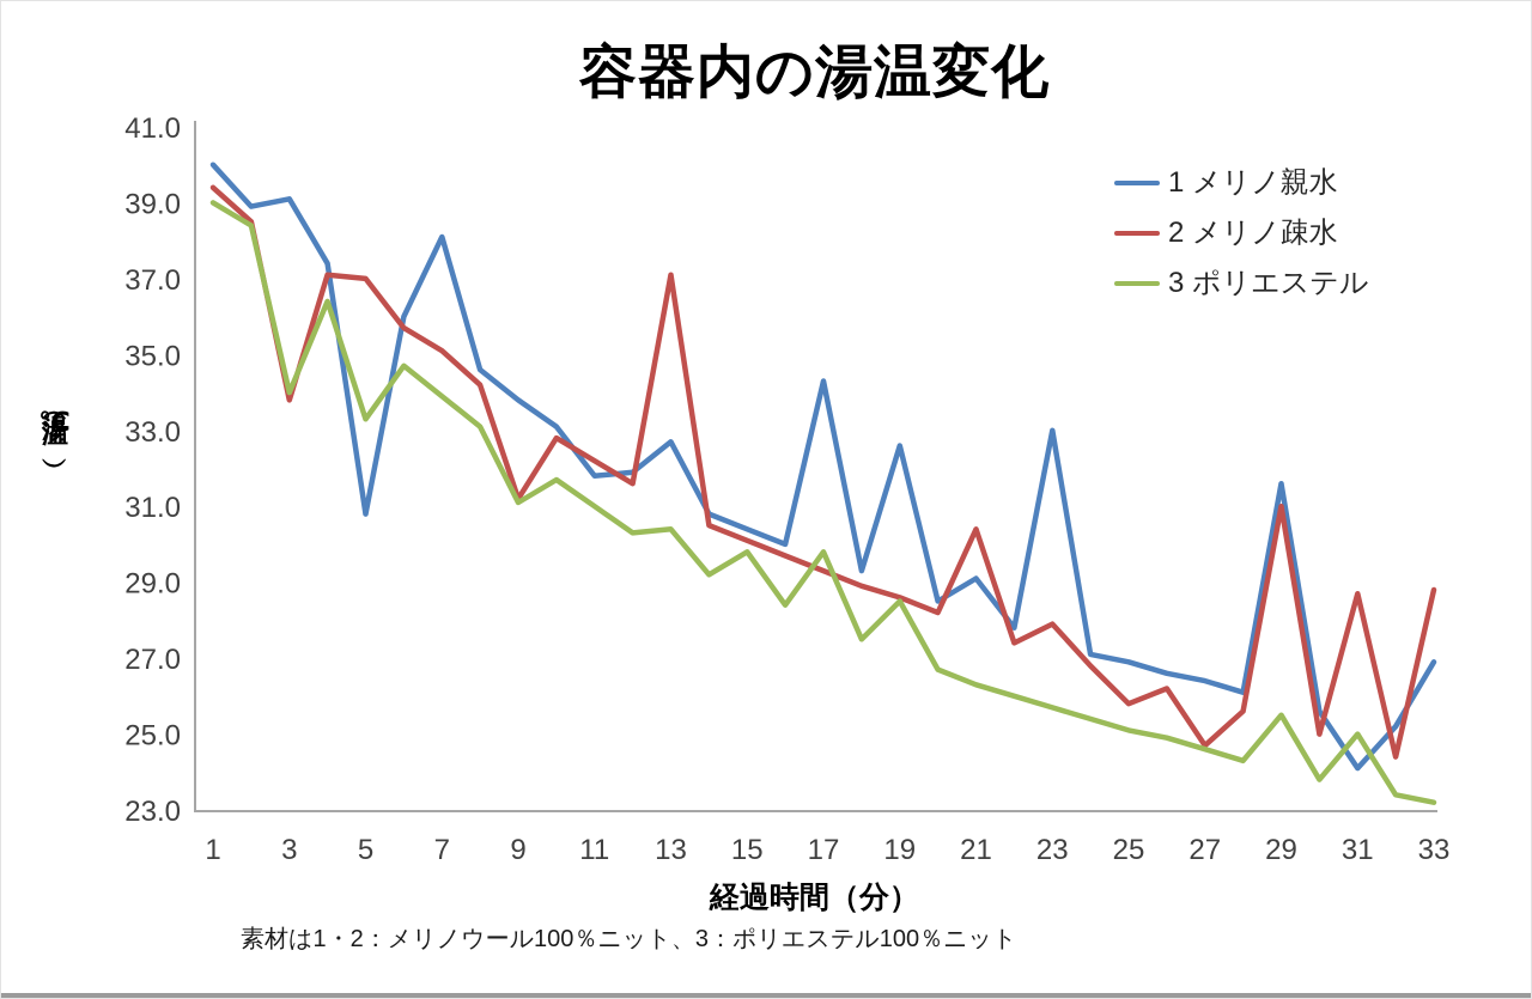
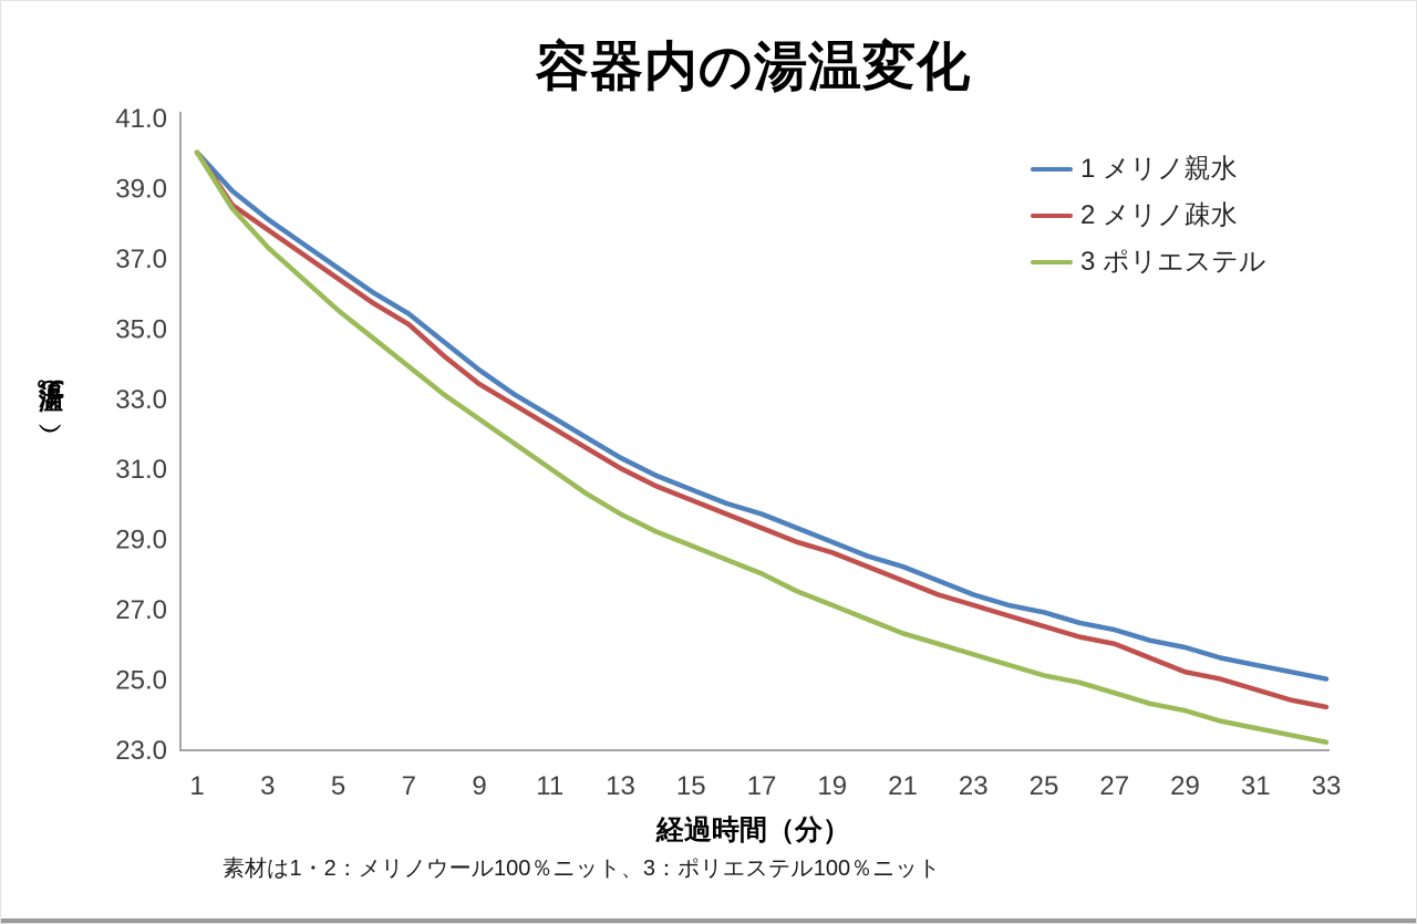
2 メリノ疎水/1: 39.4 -> 40.0
3 ポリエステル/1: 39.0 -> 40.0
1 メリノ親水/3: 39.1 -> 38.1
2 メリノ疎水/3: 33.8 -> 37.8
3 ポリエステル/3: 34.0 -> 37.3
1 メリノ親水/5: 30.8 -> 36.7
2 メリノ疎水/5: 37.0 -> 36.4
3 ポリエステル/5: 33.3 -> 35.5
1 メリノ親水/7: 38.1 -> 35.4
2 メリノ疎水/9: 31.2 -> 33.4
3 ポリエステル/9: 31.1 -> 32.4
1 メリノ親水/11: 31.8 -> 32.5
1 メリノ親水/13: 32.7 -> 31.3
2 メリノ疎水/13: 37.1 -> 31.0
3 ポリエステル/13: 30.4 -> 29.7
3 ポリエステル/15: 29.8 -> 28.8
1 メリノ親水/17: 34.3 -> 29.7
3 ポリエステル/17: 29.8 -> 28.0
1 メリノ親水/19: 32.6 -> 28.9
3 ポリエステル/19: 28.5 -> 27.1
1 メリノ親水/21: 29.1 -> 28.2
2 メリノ疎水/21: 30.4 -> 27.8
1 メリノ親水/23: 33.0 -> 27.4
2 メリノ疎水/23: 27.9 -> 27.1
2 メリノ疎水/25: 25.8 -> 26.5
2 メリノ疎水/27: 24.7 -> 26.0
1 メリノ親水/29: 31.6 -> 25.9
2 メリノ疎水/29: 31.0 -> 25.2
3 ポリエステル/29: 25.5 -> 24.1
1 メリノ親水/31: 24.1 -> 25.4
2 メリノ疎水/31: 28.7 -> 24.7
3 ポリエステル/31: 25.0 -> 23.6
1 メリノ親水/33: 26.9 -> 25.0
2 メリノ疎水/33: 28.8 -> 24.2
